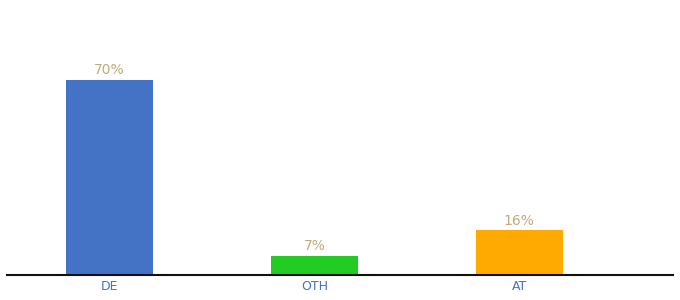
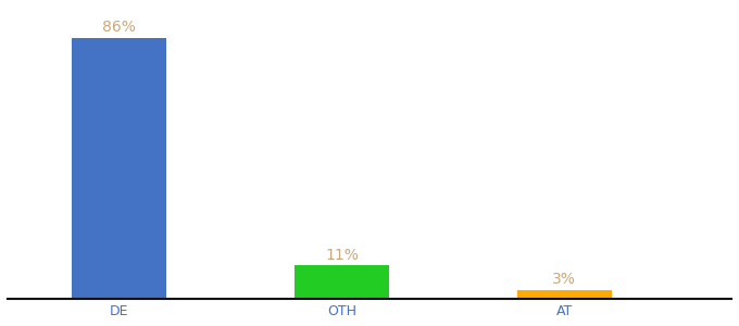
DE: 70% -> 86%
OTH: 7% -> 11%
AT: 16% -> 3%
